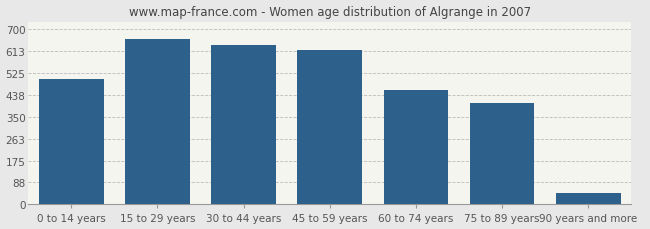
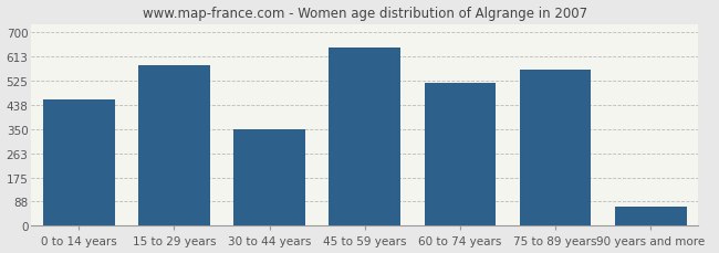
0 to 14 years: 500 -> 455
15 to 29 years: 660 -> 580
30 to 44 years: 635 -> 350
45 to 59 years: 615 -> 645
60 to 74 years: 455 -> 515
75 to 89 years: 405 -> 565
90 years and more: 45 -> 70
